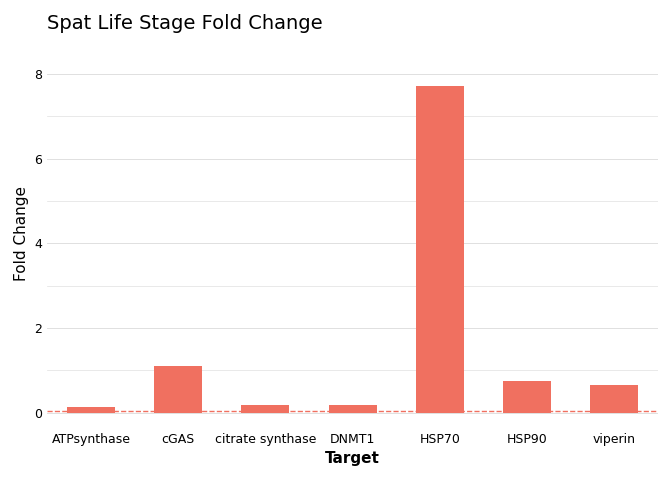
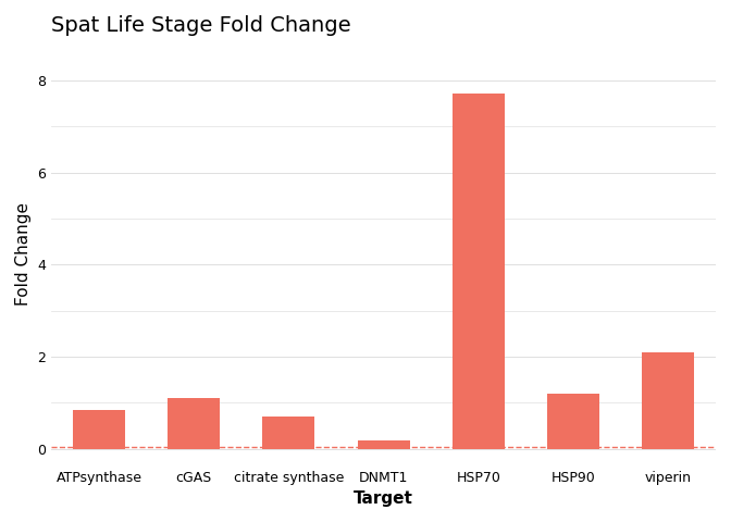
ATPsynthase: 0.15 -> 0.85
citrate synthase: 0.18 -> 0.70
HSP90: 0.75 -> 1.20
viperin: 0.65 -> 2.10
